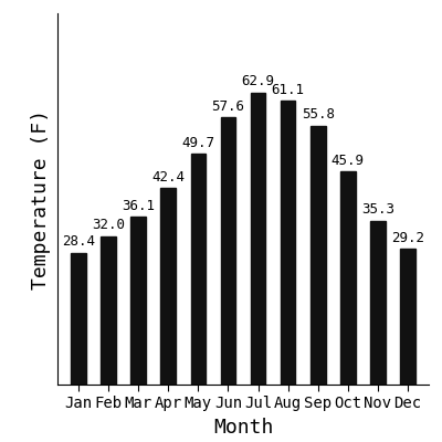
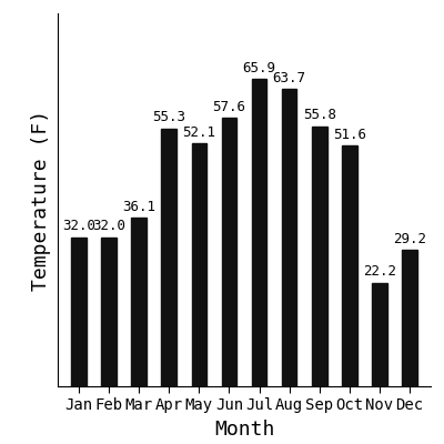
Jan: 28.4 -> 32.0
Apr: 42.4 -> 55.3
May: 49.7 -> 52.1
Jul: 62.9 -> 65.9
Aug: 61.1 -> 63.7
Oct: 45.9 -> 51.6
Nov: 35.3 -> 22.2
